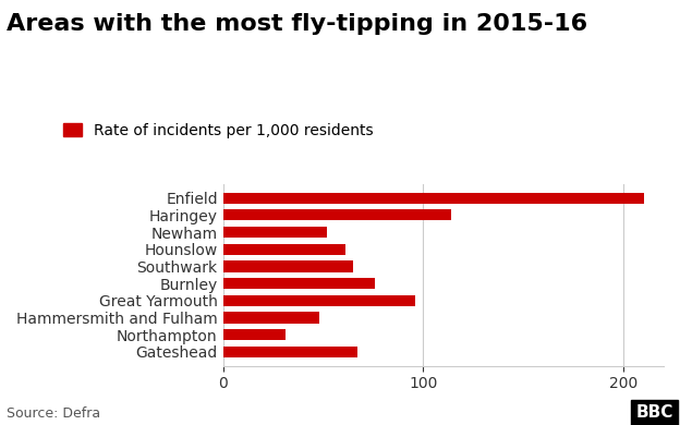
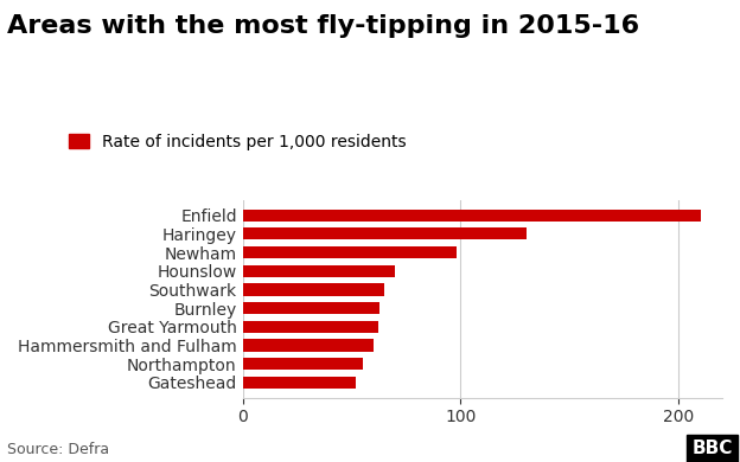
Haringey: 114 -> 130
Newham: 52 -> 98
Hounslow: 61 -> 70
Burnley: 76 -> 63
Great Yarmouth: 96 -> 62
Hammersmith and Fulham: 48 -> 60
Northampton: 31 -> 55
Gateshead: 67 -> 52
